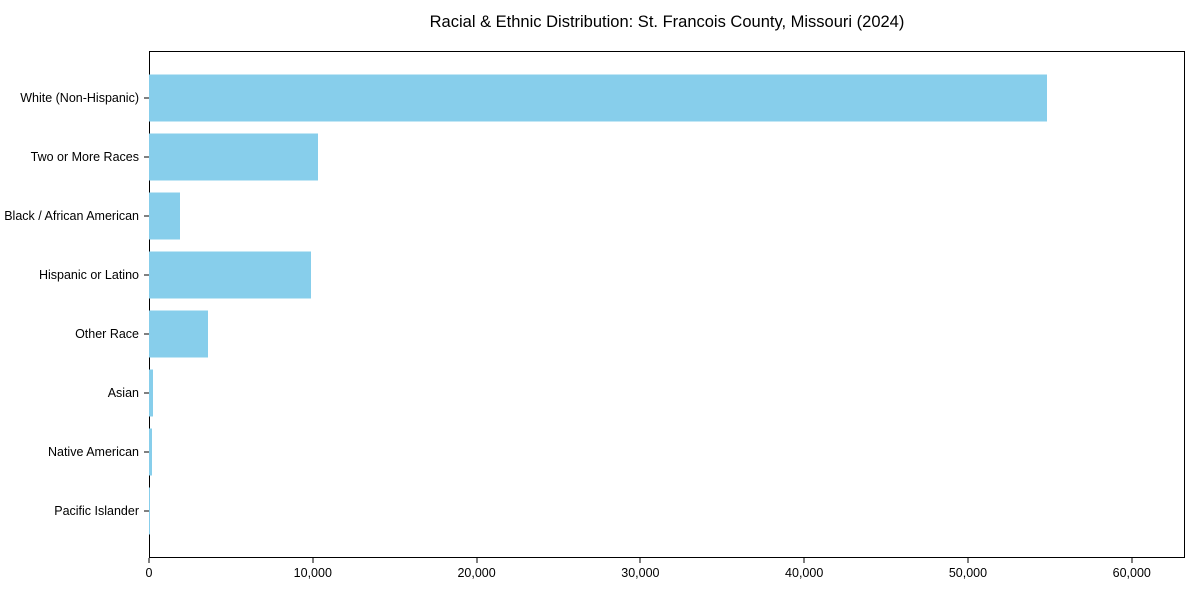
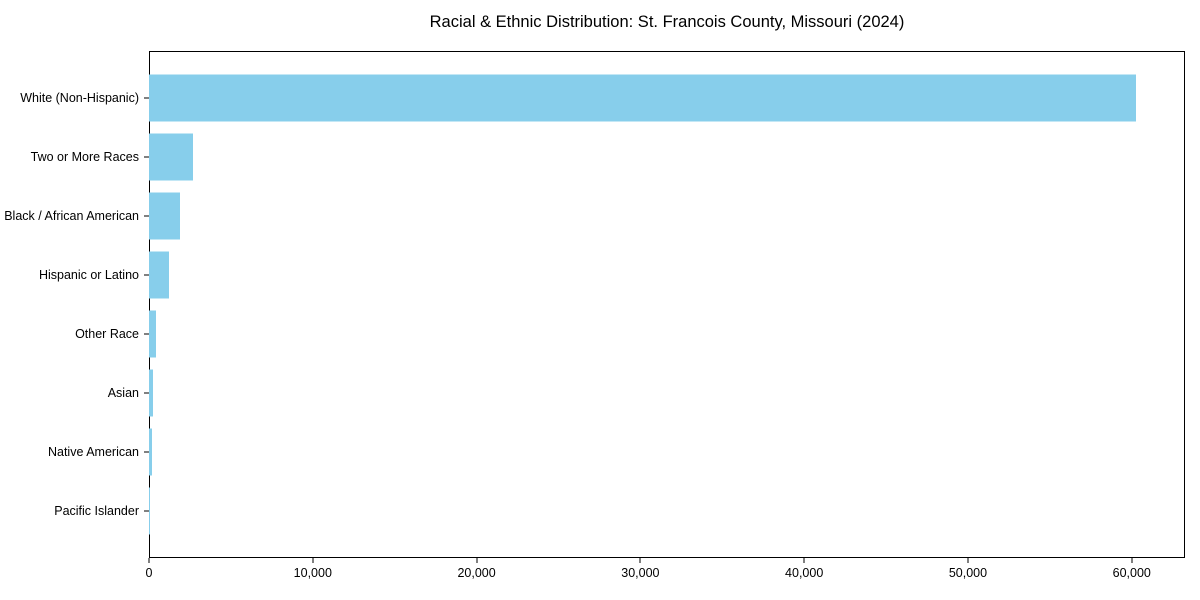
White (Non-Hispanic): 54800 -> 60200
Two or More Races: 10300 -> 2700
Hispanic or Latino: 9900 -> 1200
Other Race: 3600 -> 400
